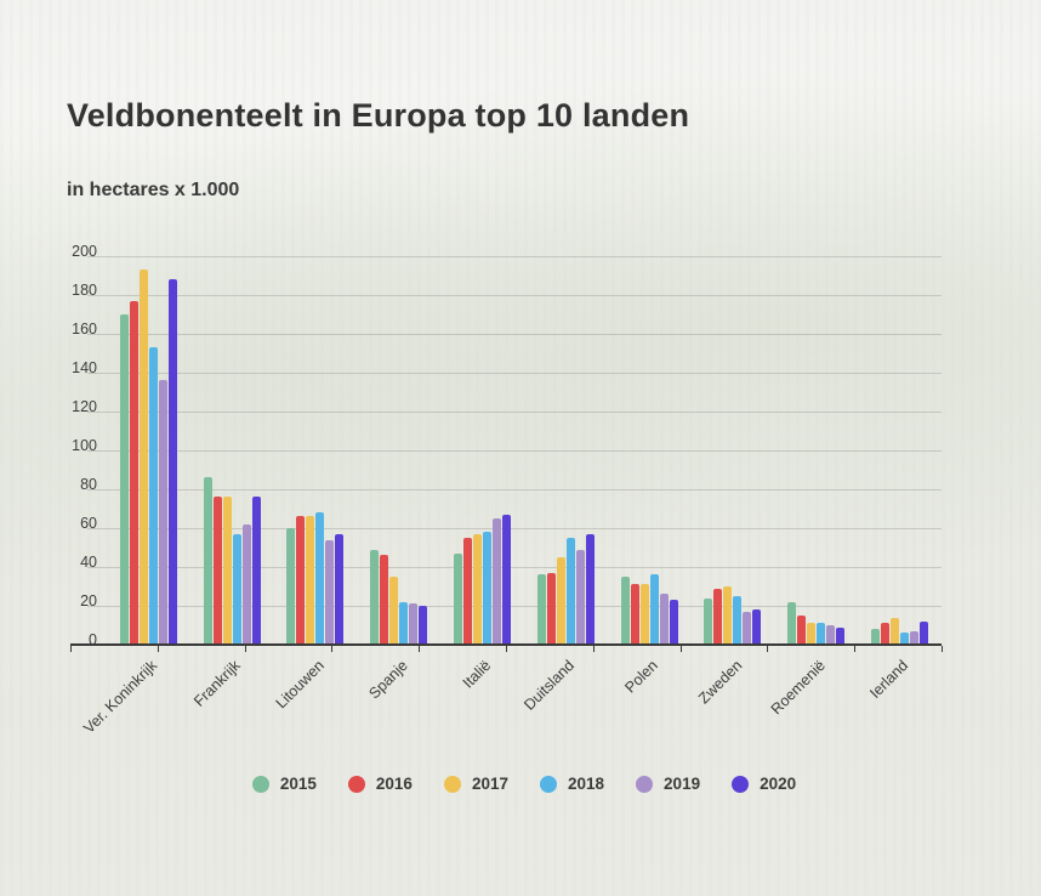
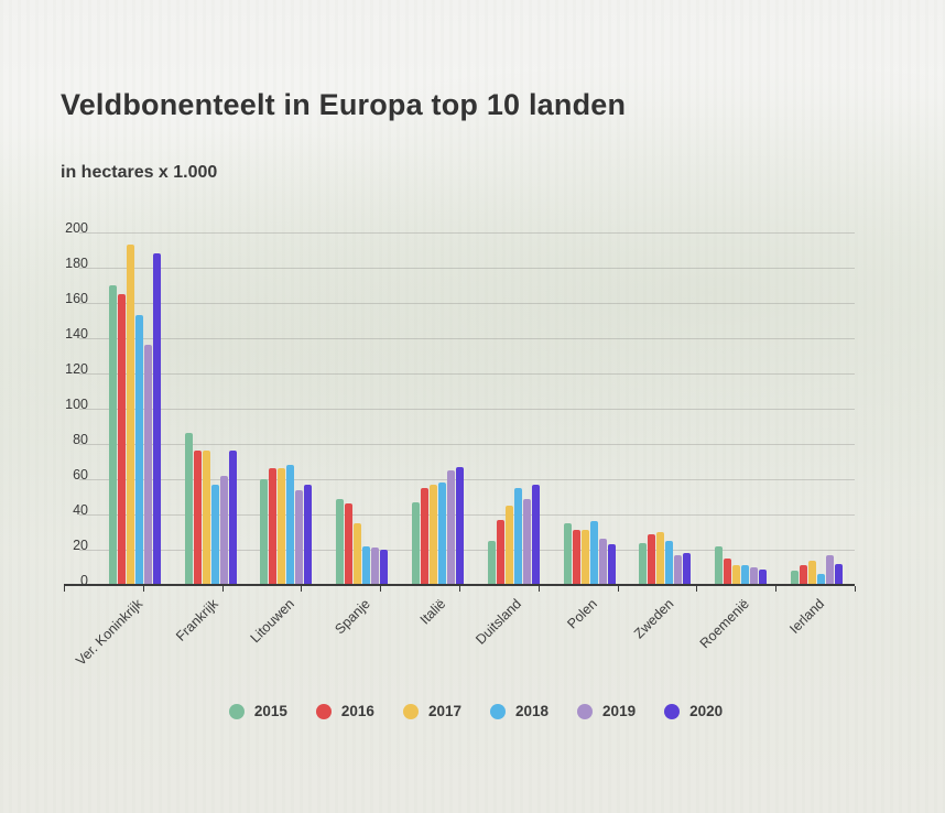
2016/Ver. Koninkrijk: 177 -> 165
2015/Duitsland: 36 -> 25
2019/Ierland: 7 -> 17
